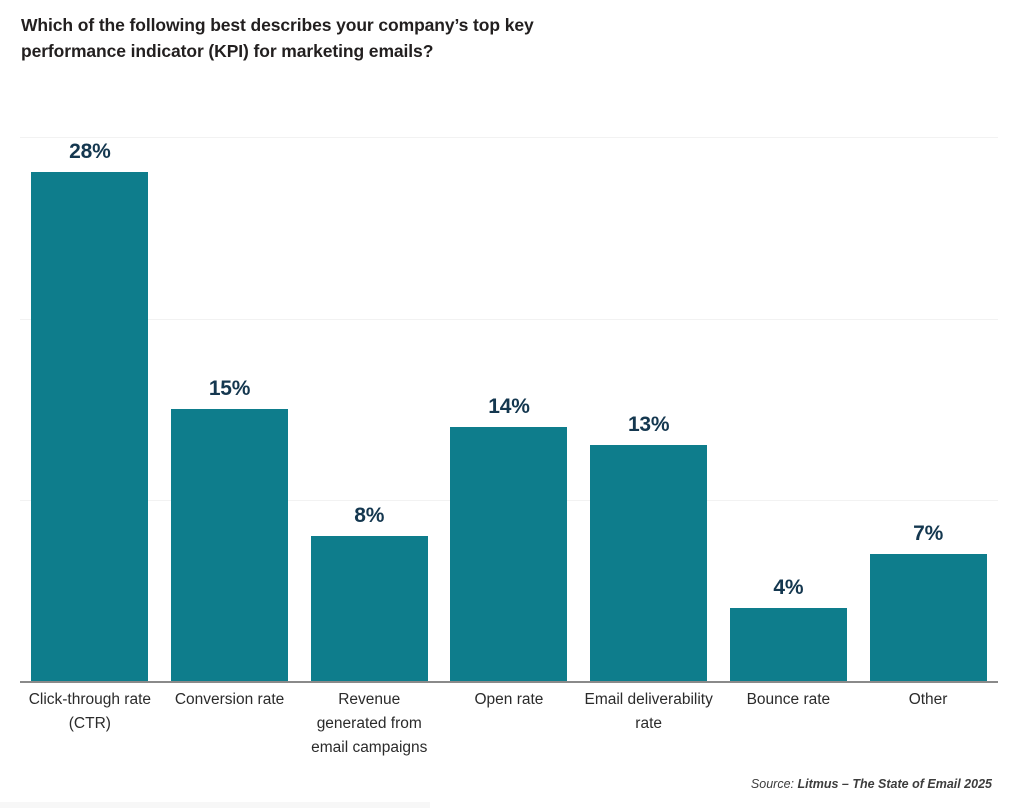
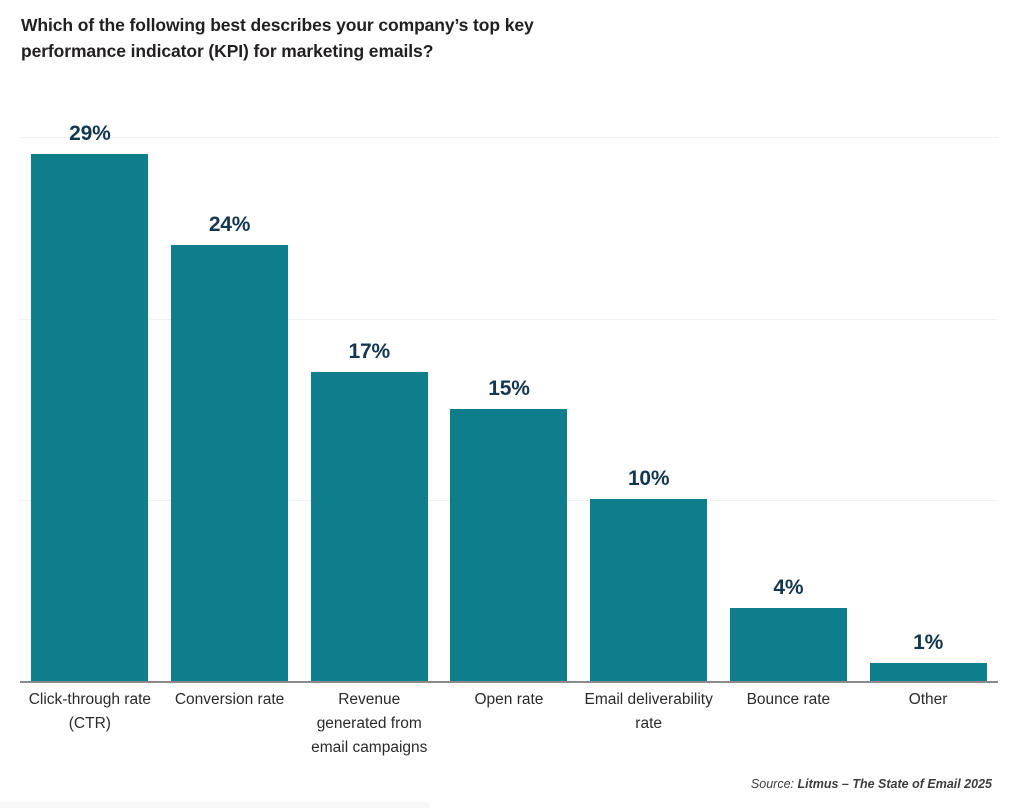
Click-through rate (CTR): 28% -> 29%
Conversion rate: 15% -> 24%
Revenue generated from email campaigns: 8% -> 17%
Open rate: 14% -> 15%
Email deliverability rate: 13% -> 10%
Other: 7% -> 1%
